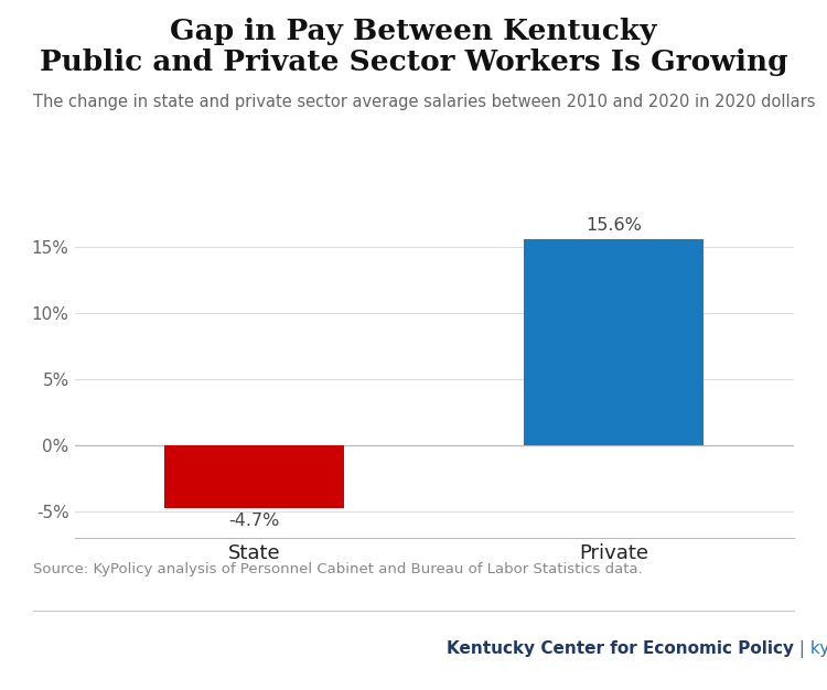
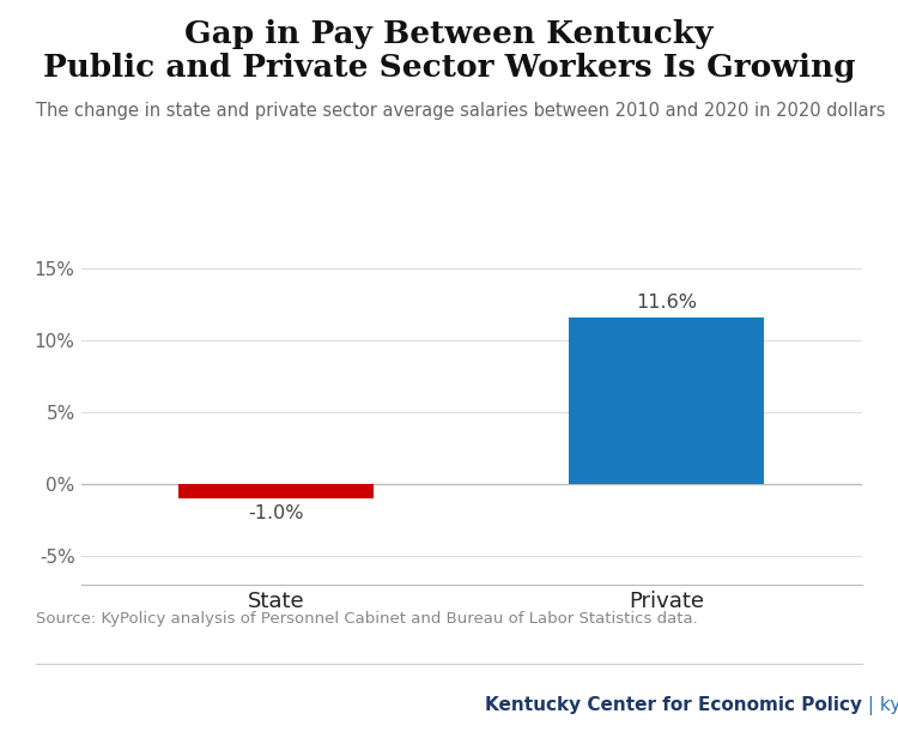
State: -4.7% -> -1.0%
Private: 15.6% -> 11.6%
